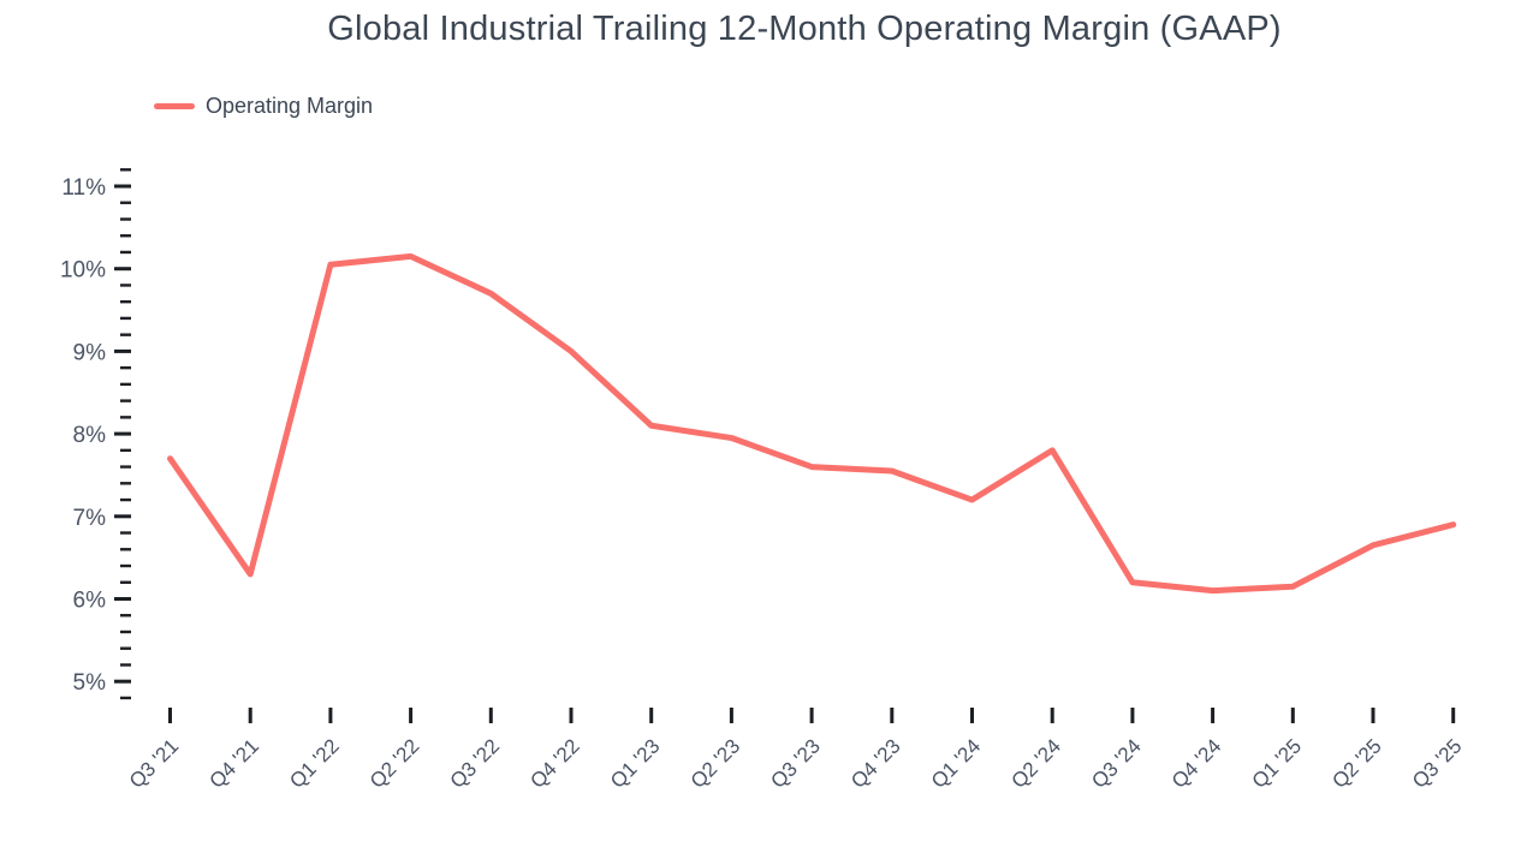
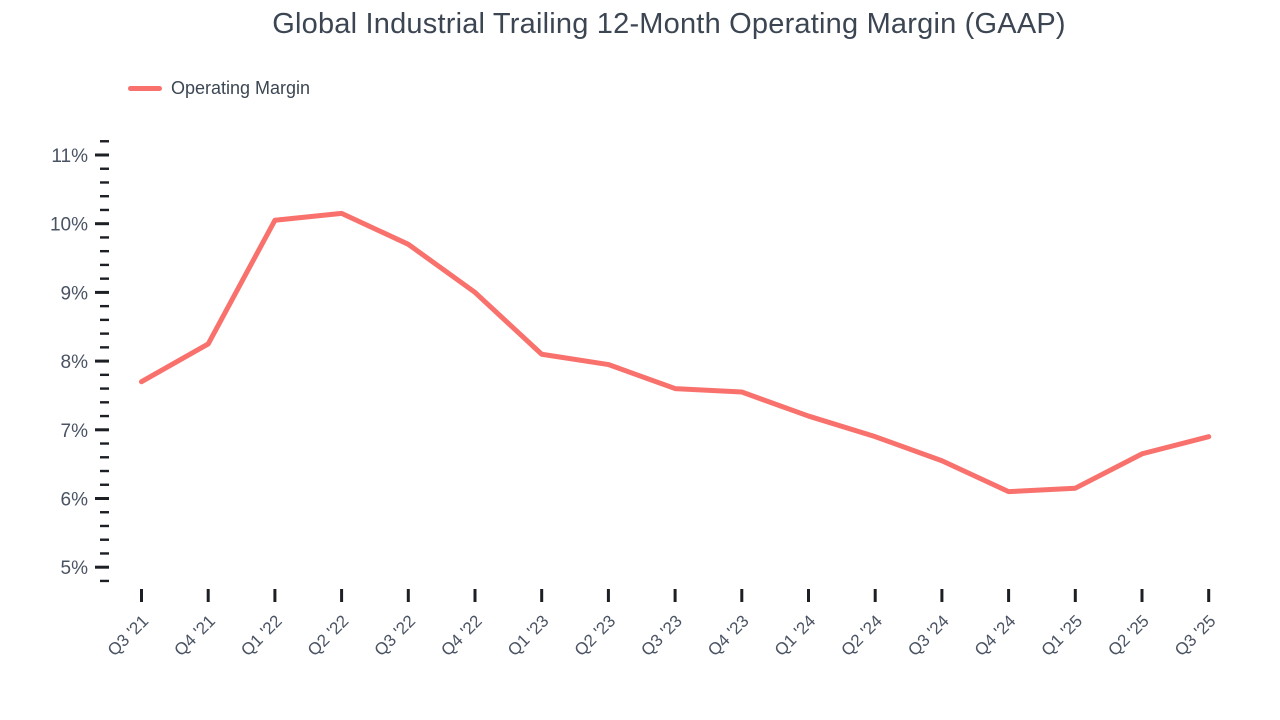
Q4 '21: 6.3% -> 8.2%
Q2 '24: 7.8% -> 6.9%
Q3 '24: 6.2% -> 6.5%
